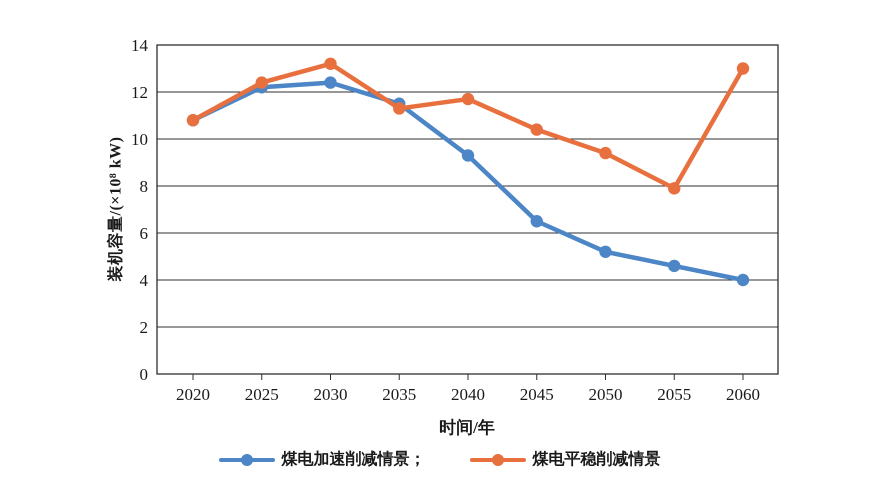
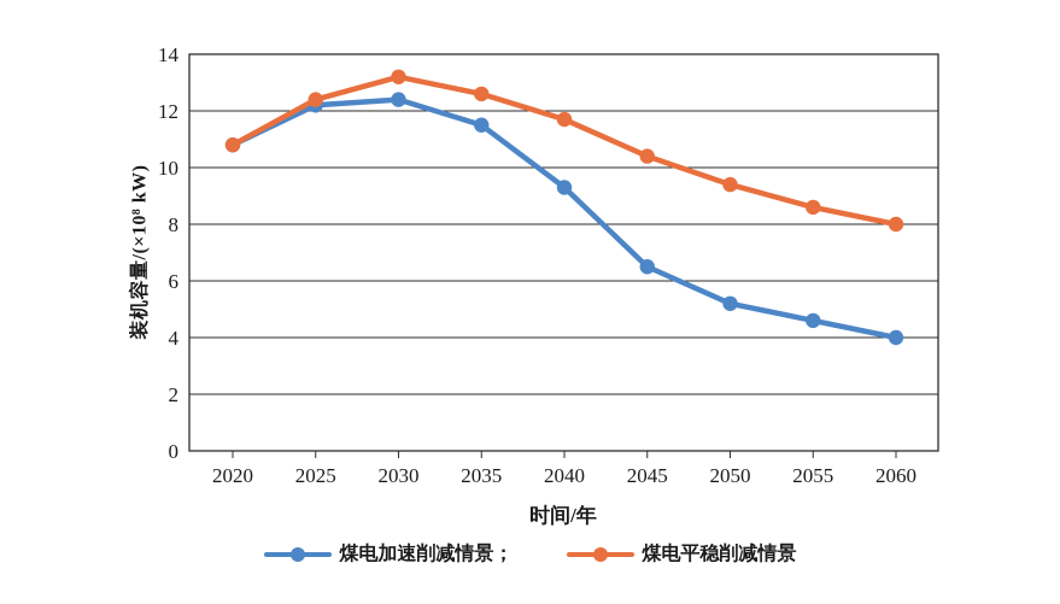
煤电平稳削减情景/2035: 11.3 -> 12.6
煤电平稳削减情景/2055: 7.9 -> 8.6
煤电平稳削减情景/2060: 13.0 -> 8.0
